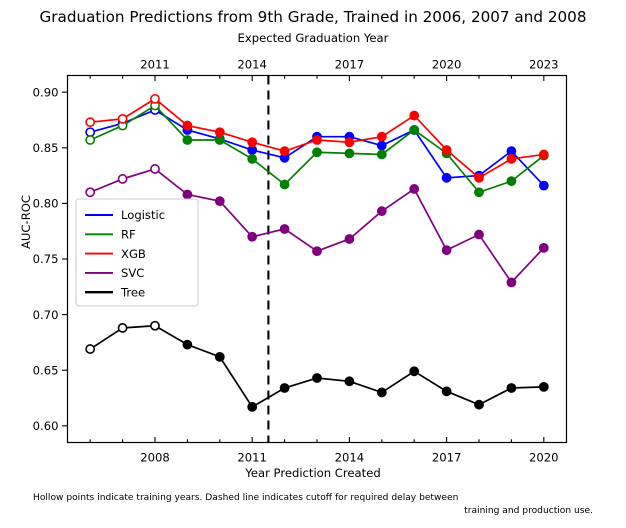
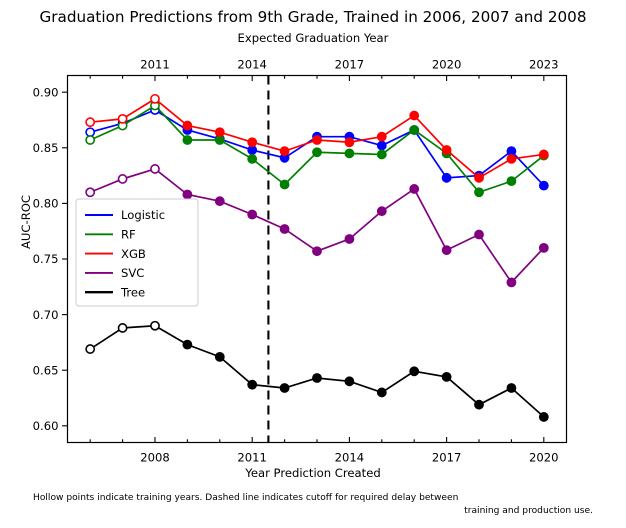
SVC/2011: 0.770 -> 0.790
Tree/2011: 0.617 -> 0.637
Tree/2017: 0.631 -> 0.644
Tree/2020: 0.635 -> 0.608
